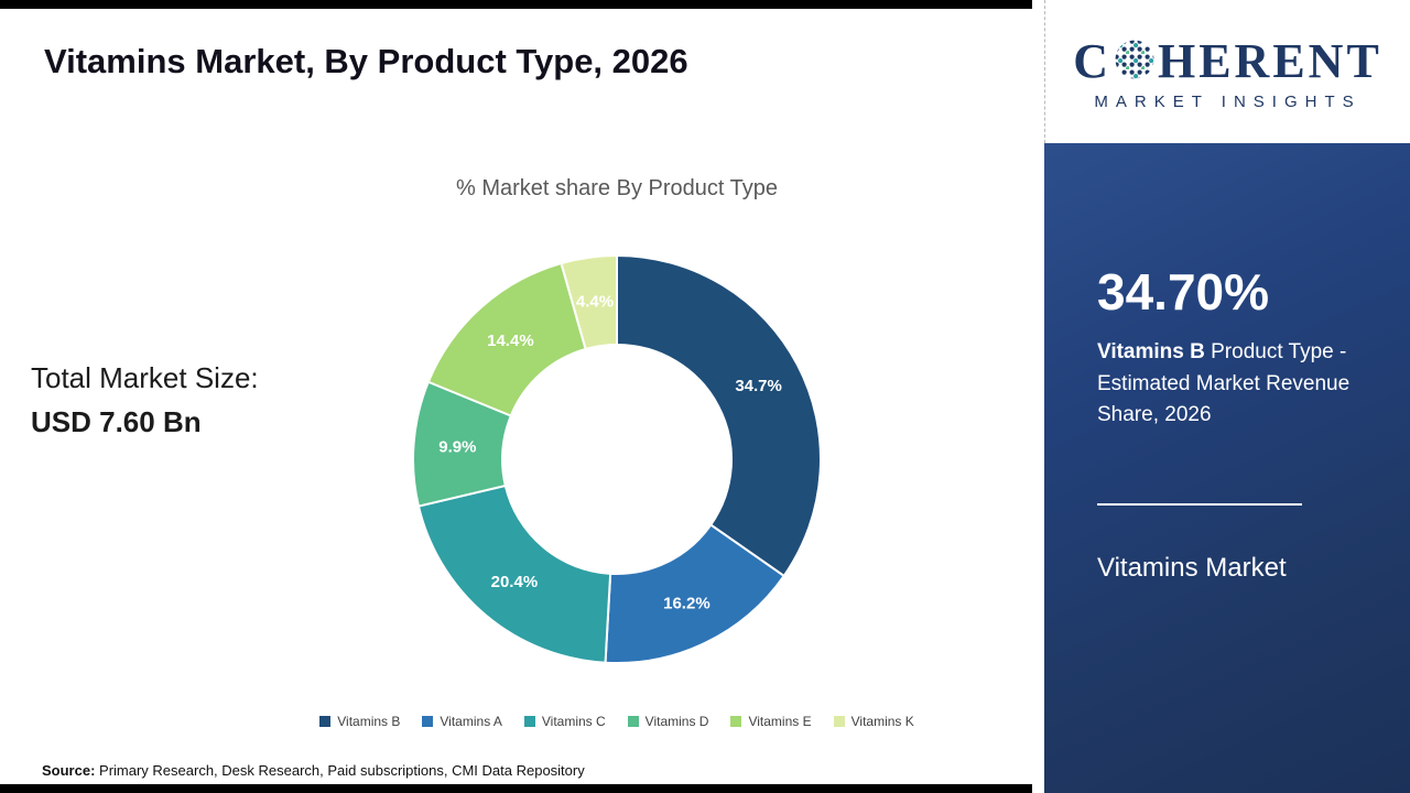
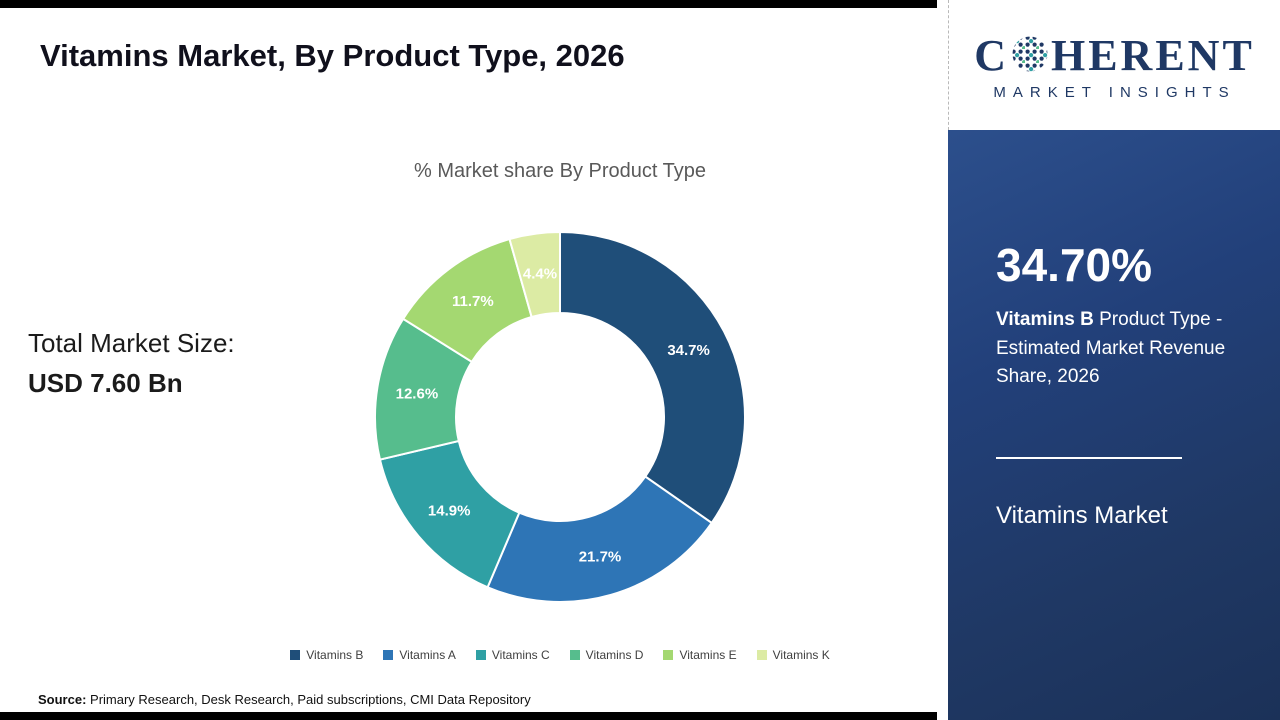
Vitamins A: 16.2% -> 21.7%
Vitamins C: 20.4% -> 14.9%
Vitamins D: 9.9% -> 12.6%
Vitamins E: 14.4% -> 11.7%
